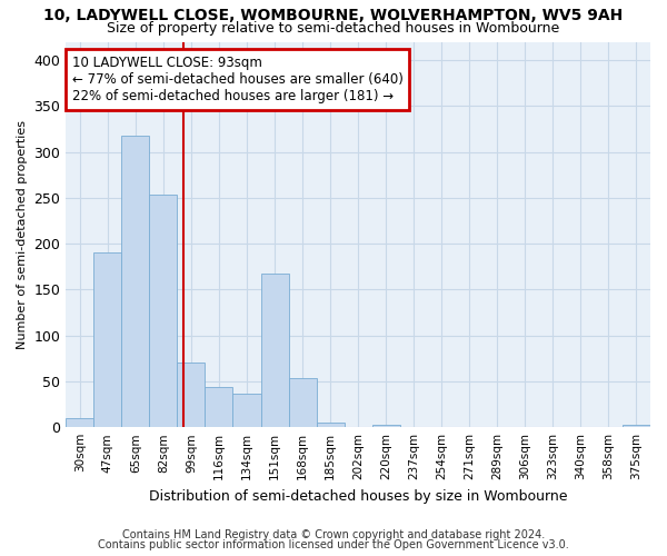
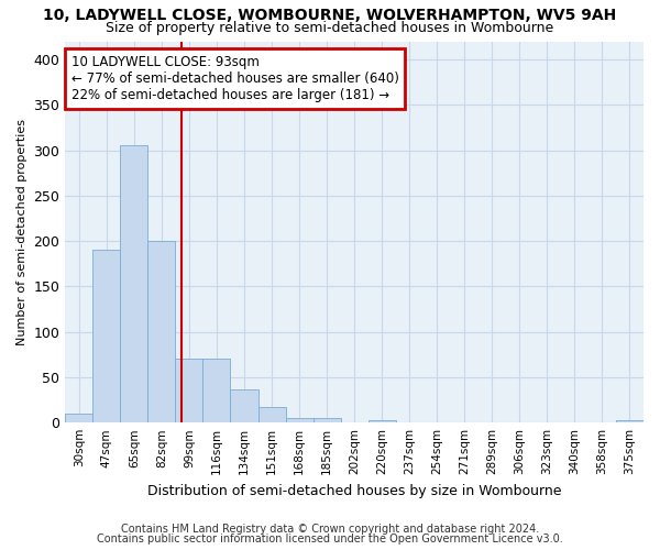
65sqm: 318 -> 305
82sqm: 254 -> 200
116sqm: 44 -> 70
151sqm: 168 -> 17
168sqm: 54 -> 5
